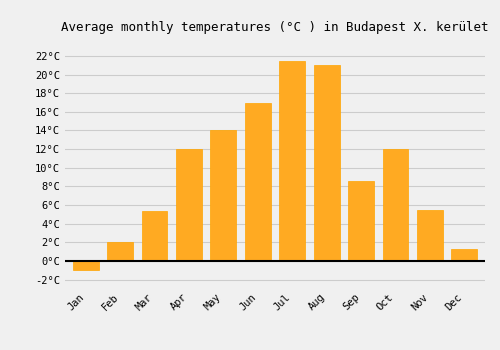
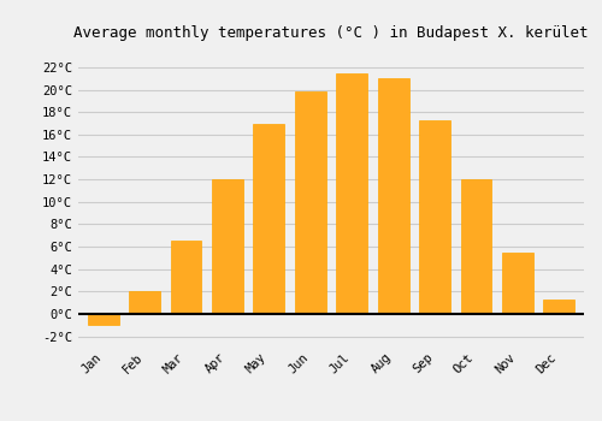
Mar: 5.4°C -> 6.5°C
May: 14.0°C -> 17.0°C
Jun: 17.0°C -> 19.8°C
Sep: 8.6°C -> 17.3°C
